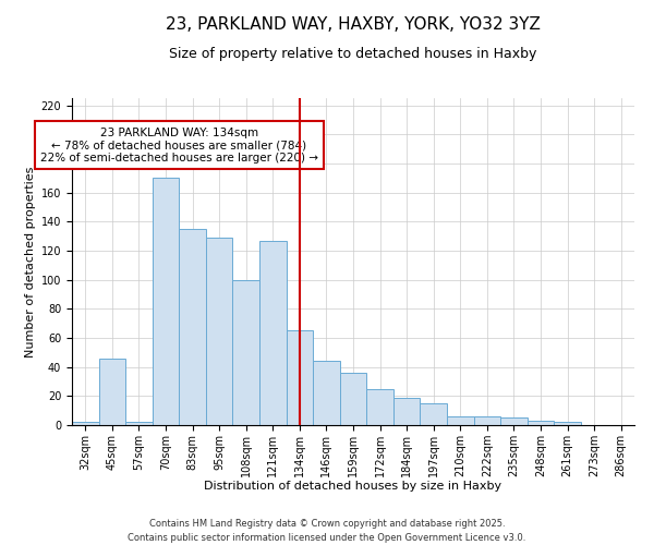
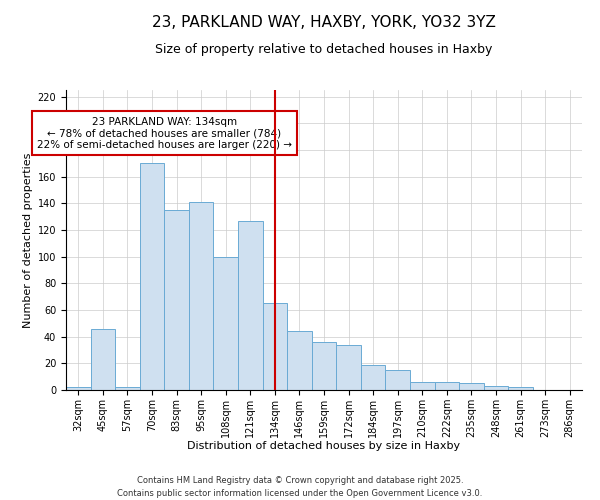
95sqm: 129 -> 141
172sqm: 25 -> 34
